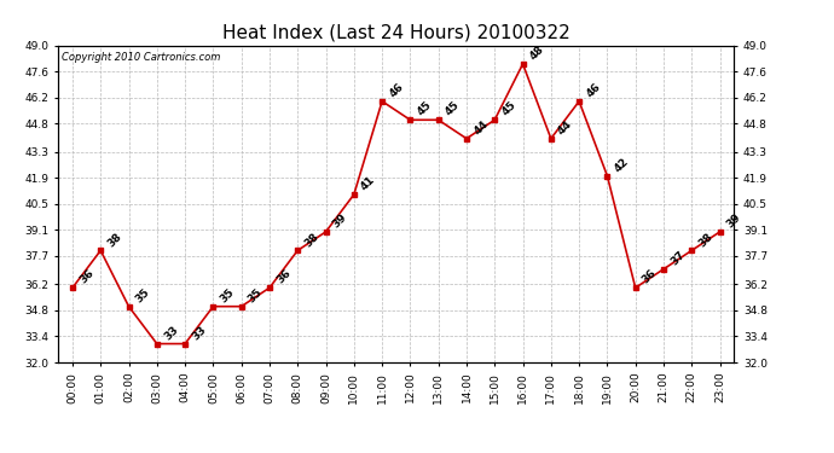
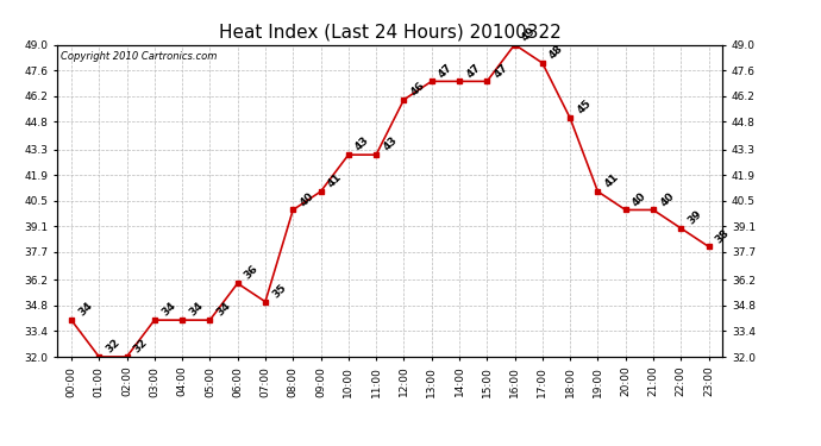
00:00: 36 -> 34
01:00: 38 -> 32
02:00: 35 -> 32
03:00: 33 -> 34
04:00: 33 -> 34
05:00: 35 -> 34
06:00: 35 -> 36
07:00: 36 -> 35
08:00: 38 -> 40
09:00: 39 -> 41
10:00: 41 -> 43
11:00: 46 -> 43
12:00: 45 -> 46
13:00: 45 -> 47
14:00: 44 -> 47
15:00: 45 -> 47
16:00: 48 -> 49
17:00: 44 -> 48
18:00: 46 -> 45
19:00: 42 -> 41
20:00: 36 -> 40
21:00: 37 -> 40
22:00: 38 -> 39
23:00: 39 -> 38
